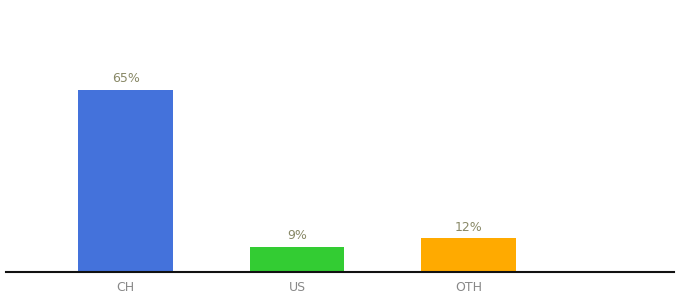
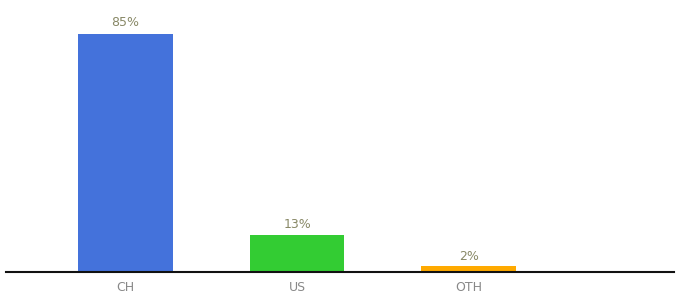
CH: 65% -> 85%
US: 9% -> 13%
OTH: 12% -> 2%
